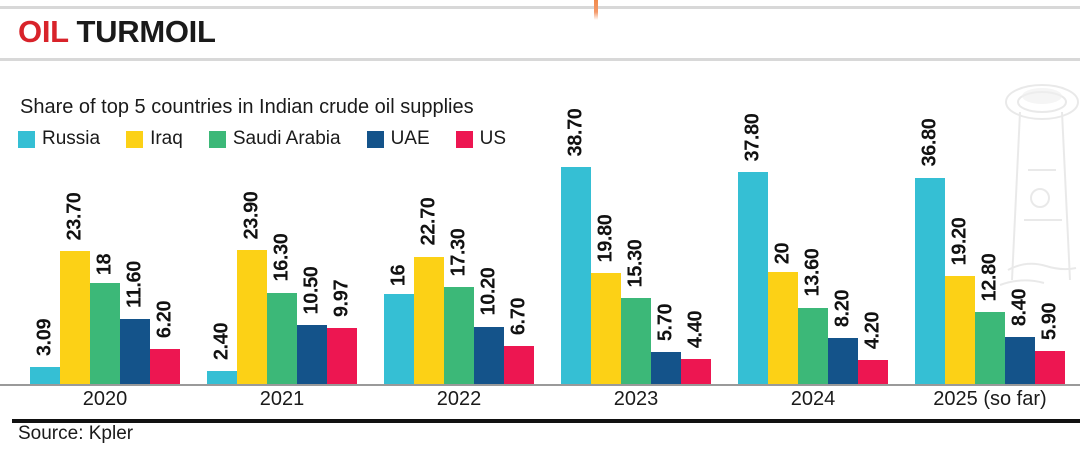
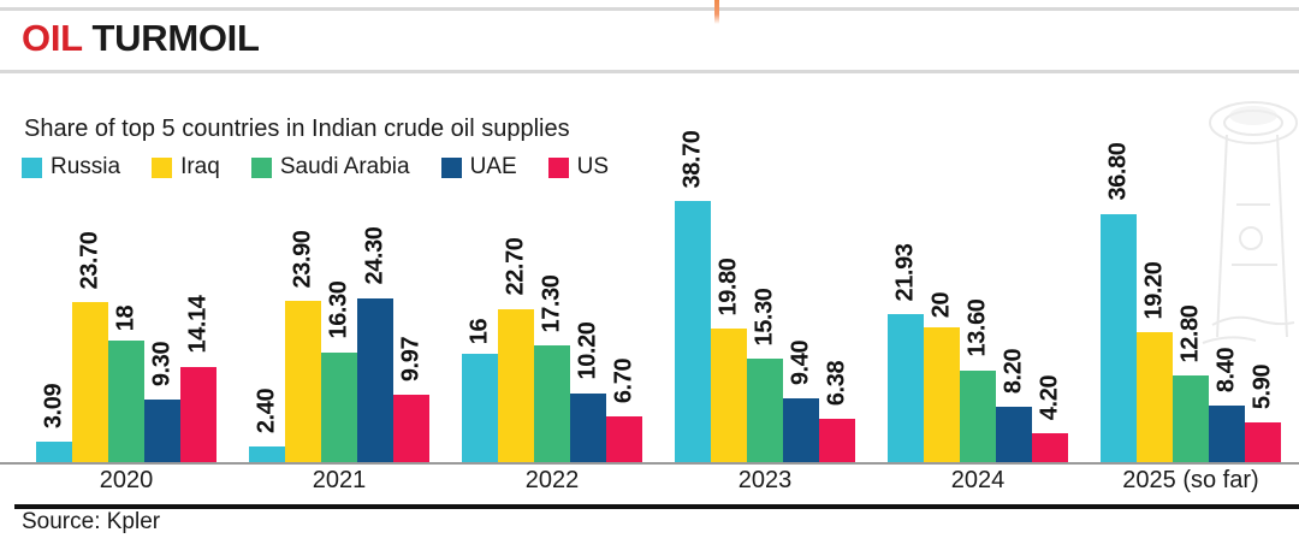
UAE/2020: 11.60 -> 9.30
US/2020: 6.20 -> 14.14
UAE/2021: 10.50 -> 24.30
UAE/2023: 5.70 -> 9.40
US/2023: 4.40 -> 6.38
Russia/2024: 37.80 -> 21.93
